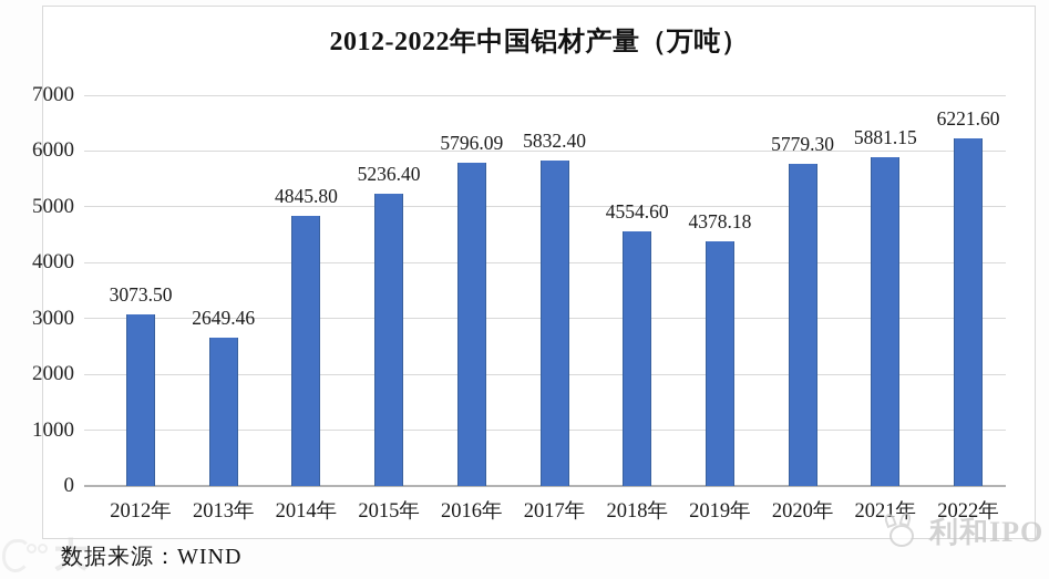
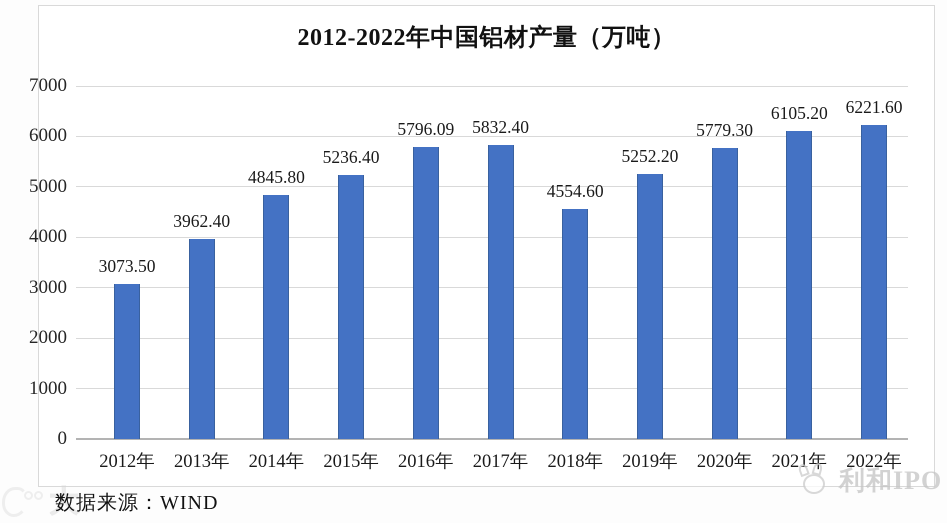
2013年: 2649.46 -> 3962.40
2019年: 4378.18 -> 5252.20
2021年: 5881.15 -> 6105.20
